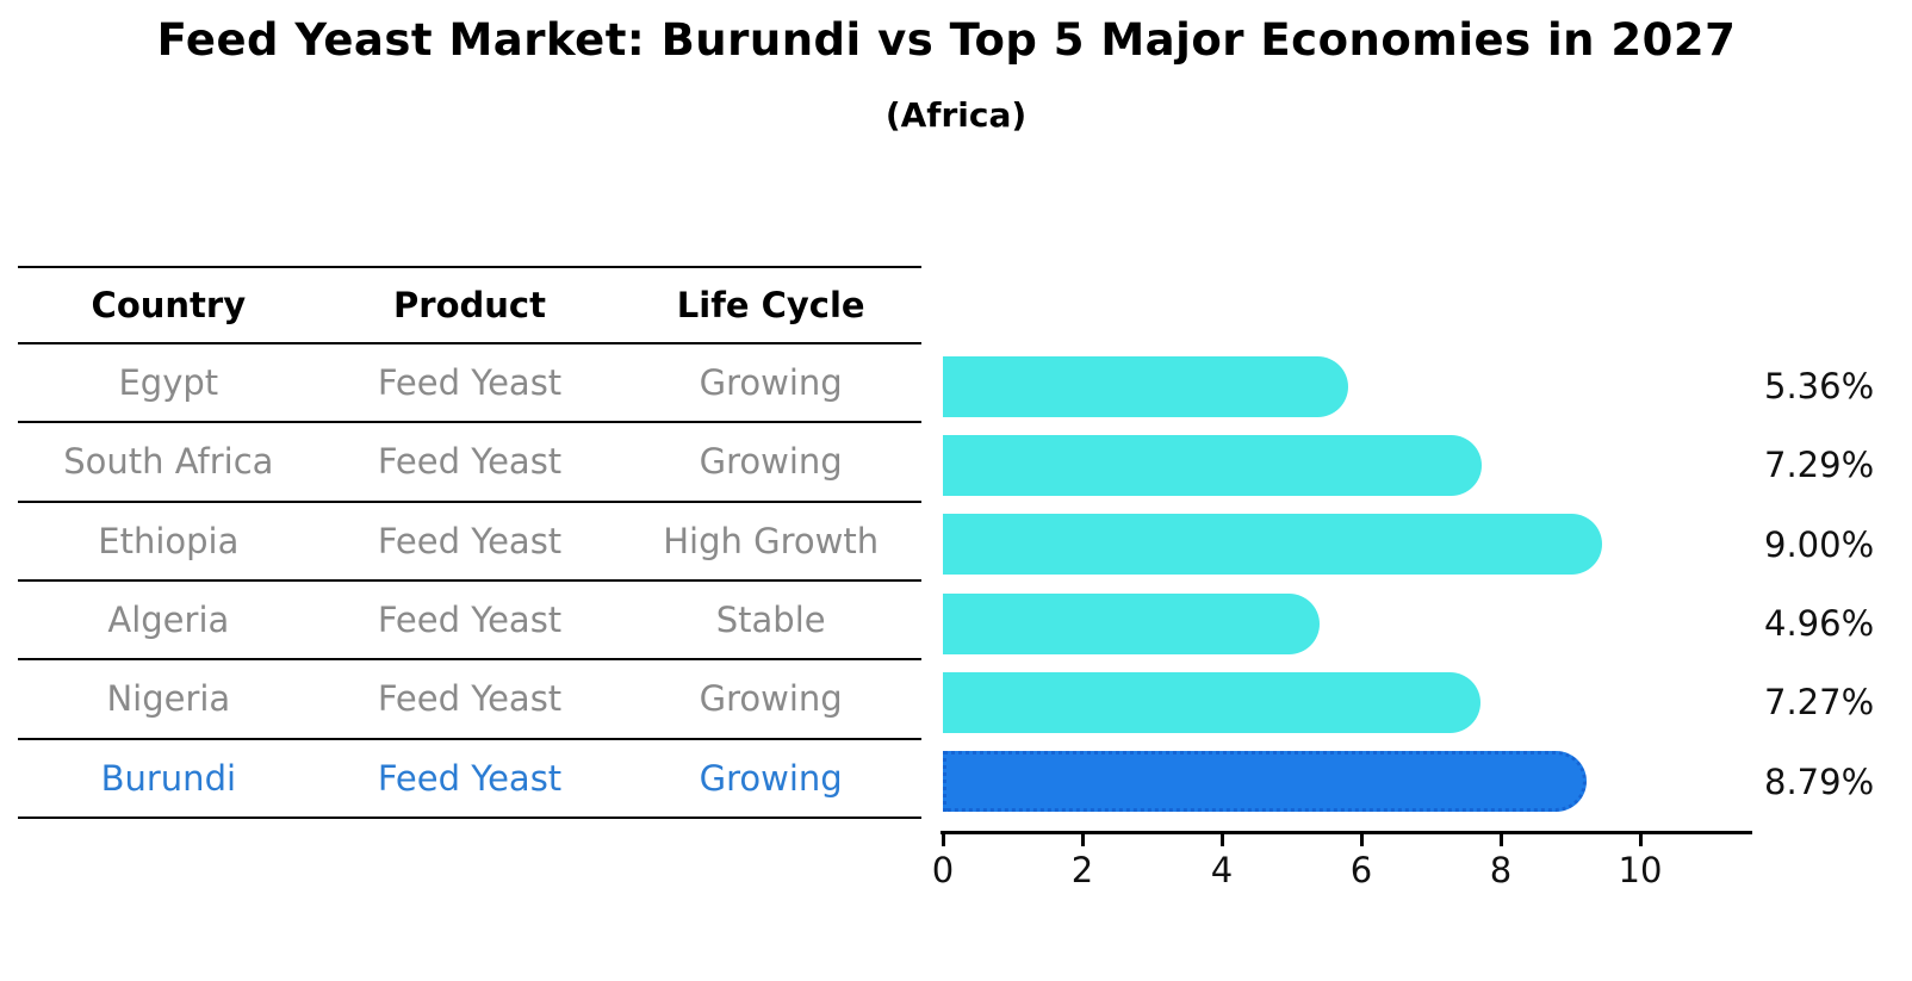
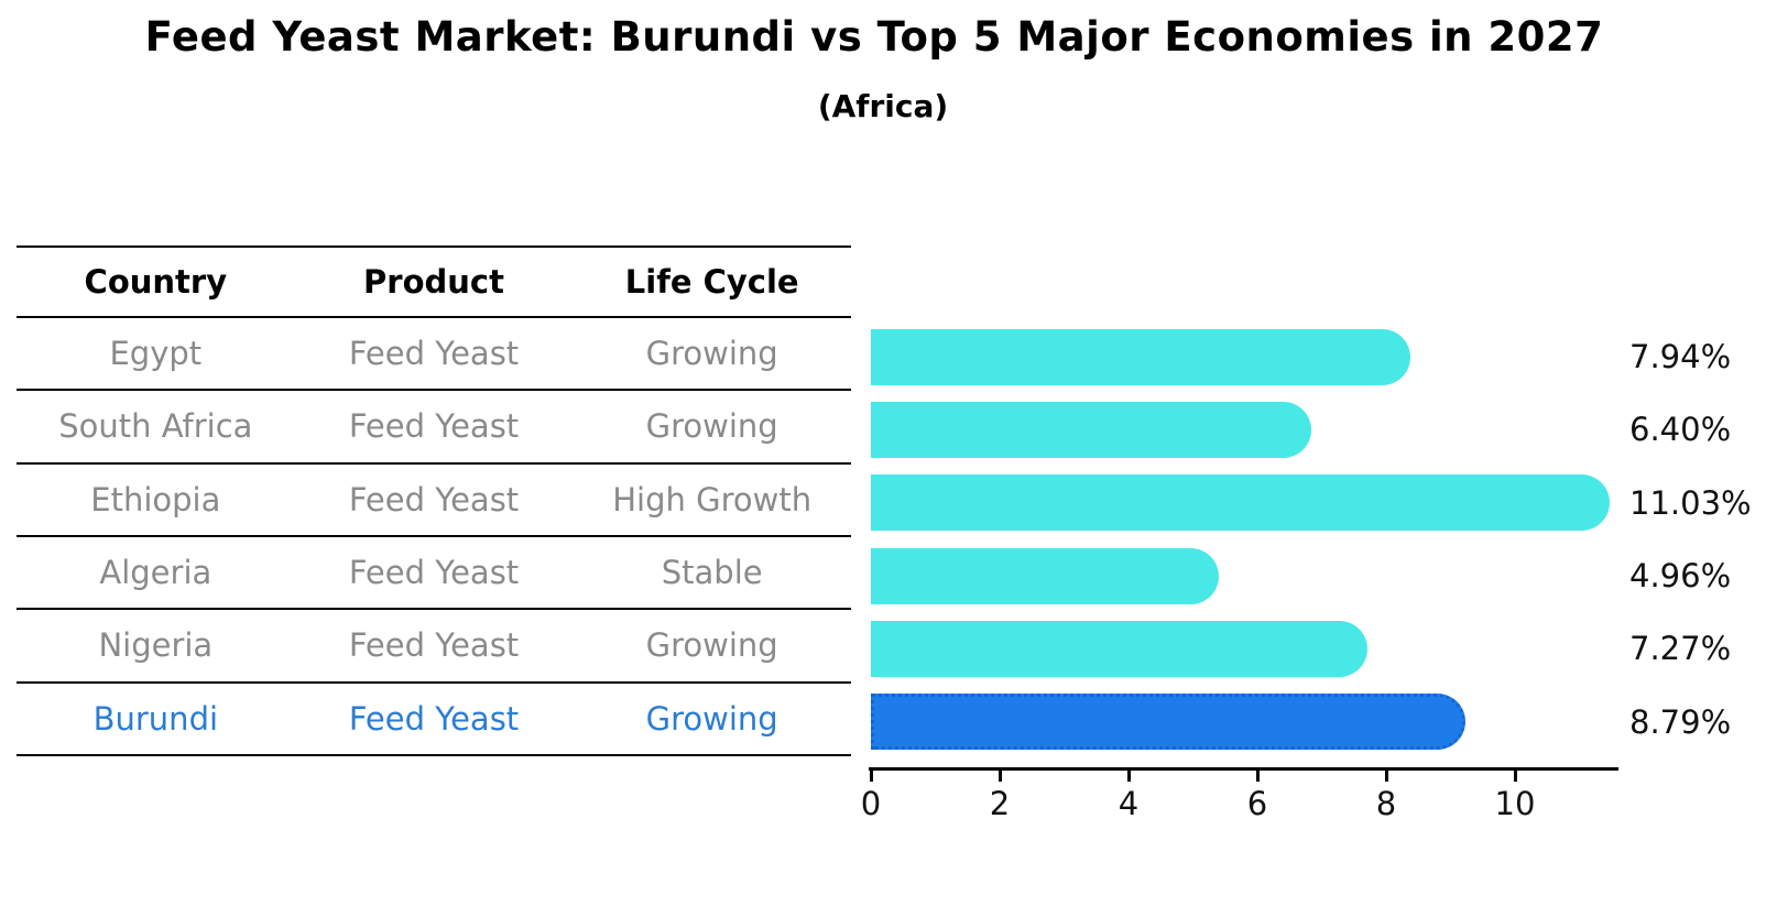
Egypt: 5.36% -> 7.94%
South Africa: 7.29% -> 6.40%
Ethiopia: 9.00% -> 11.03%
